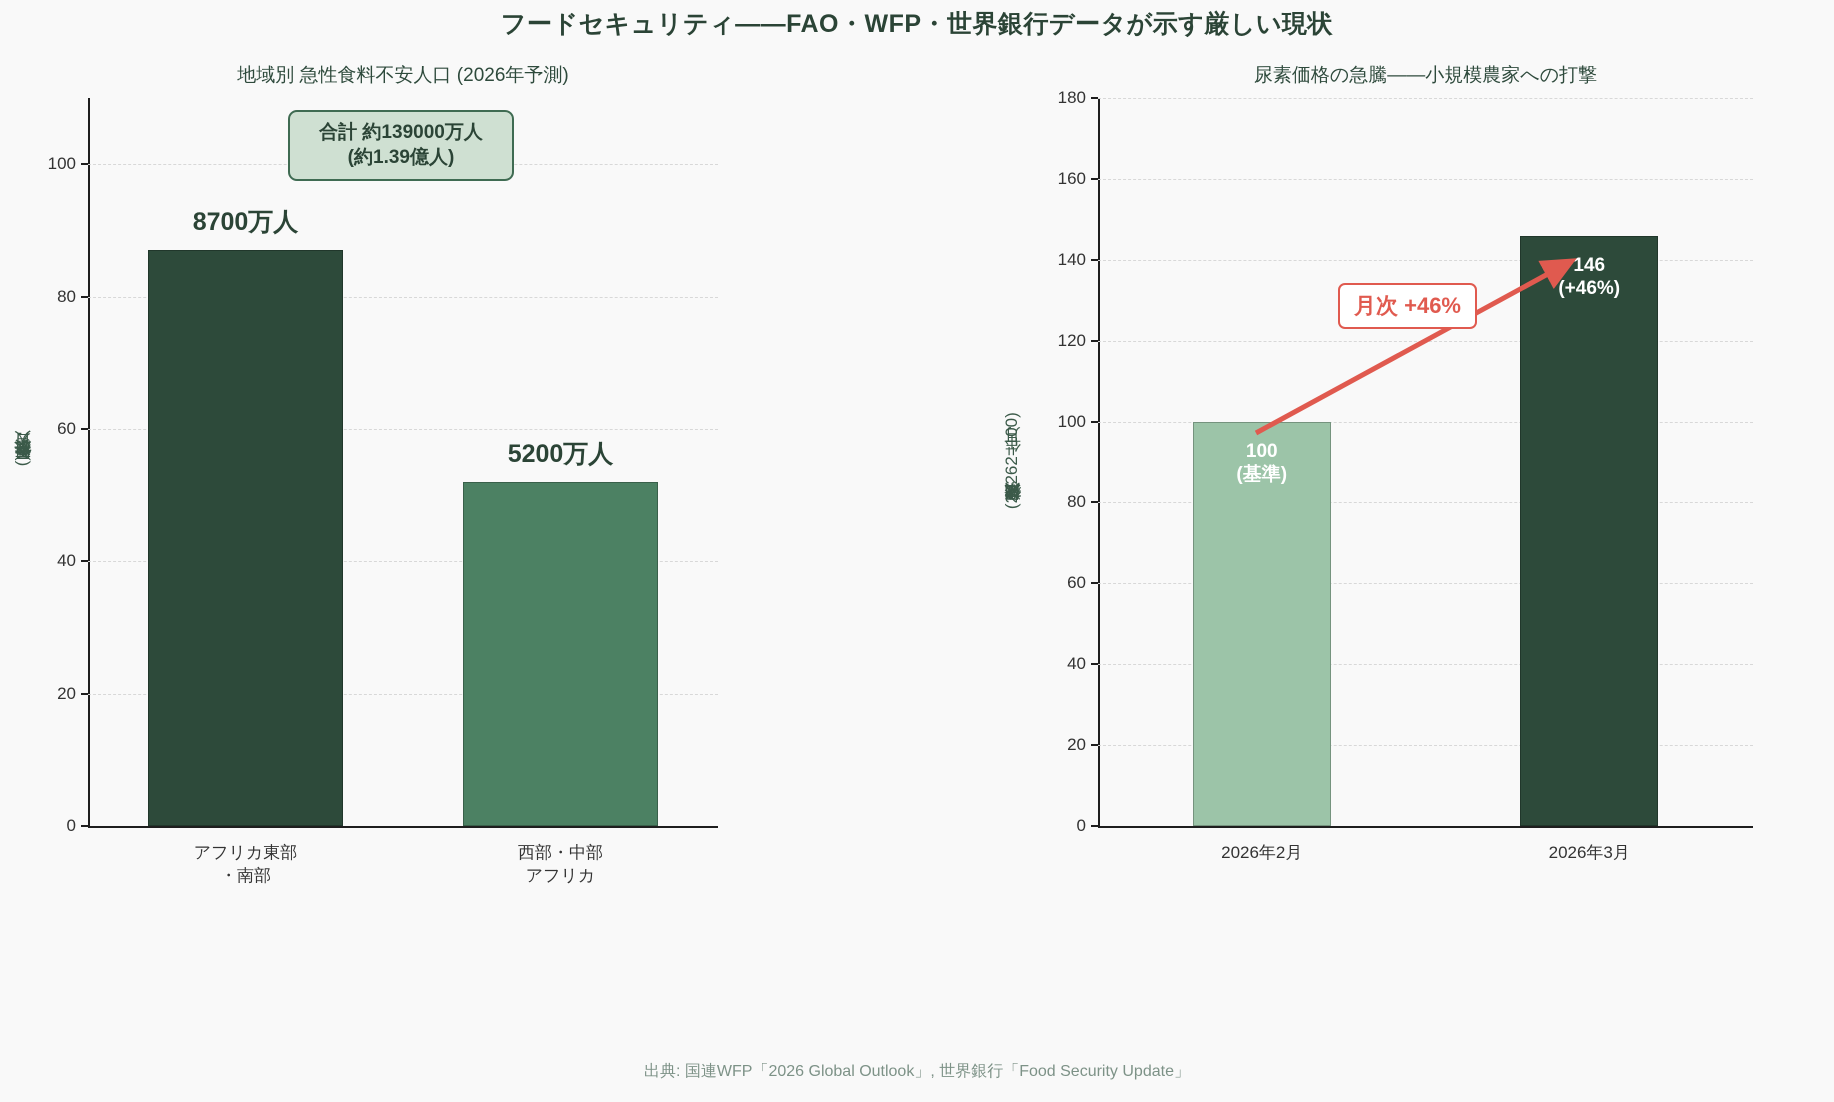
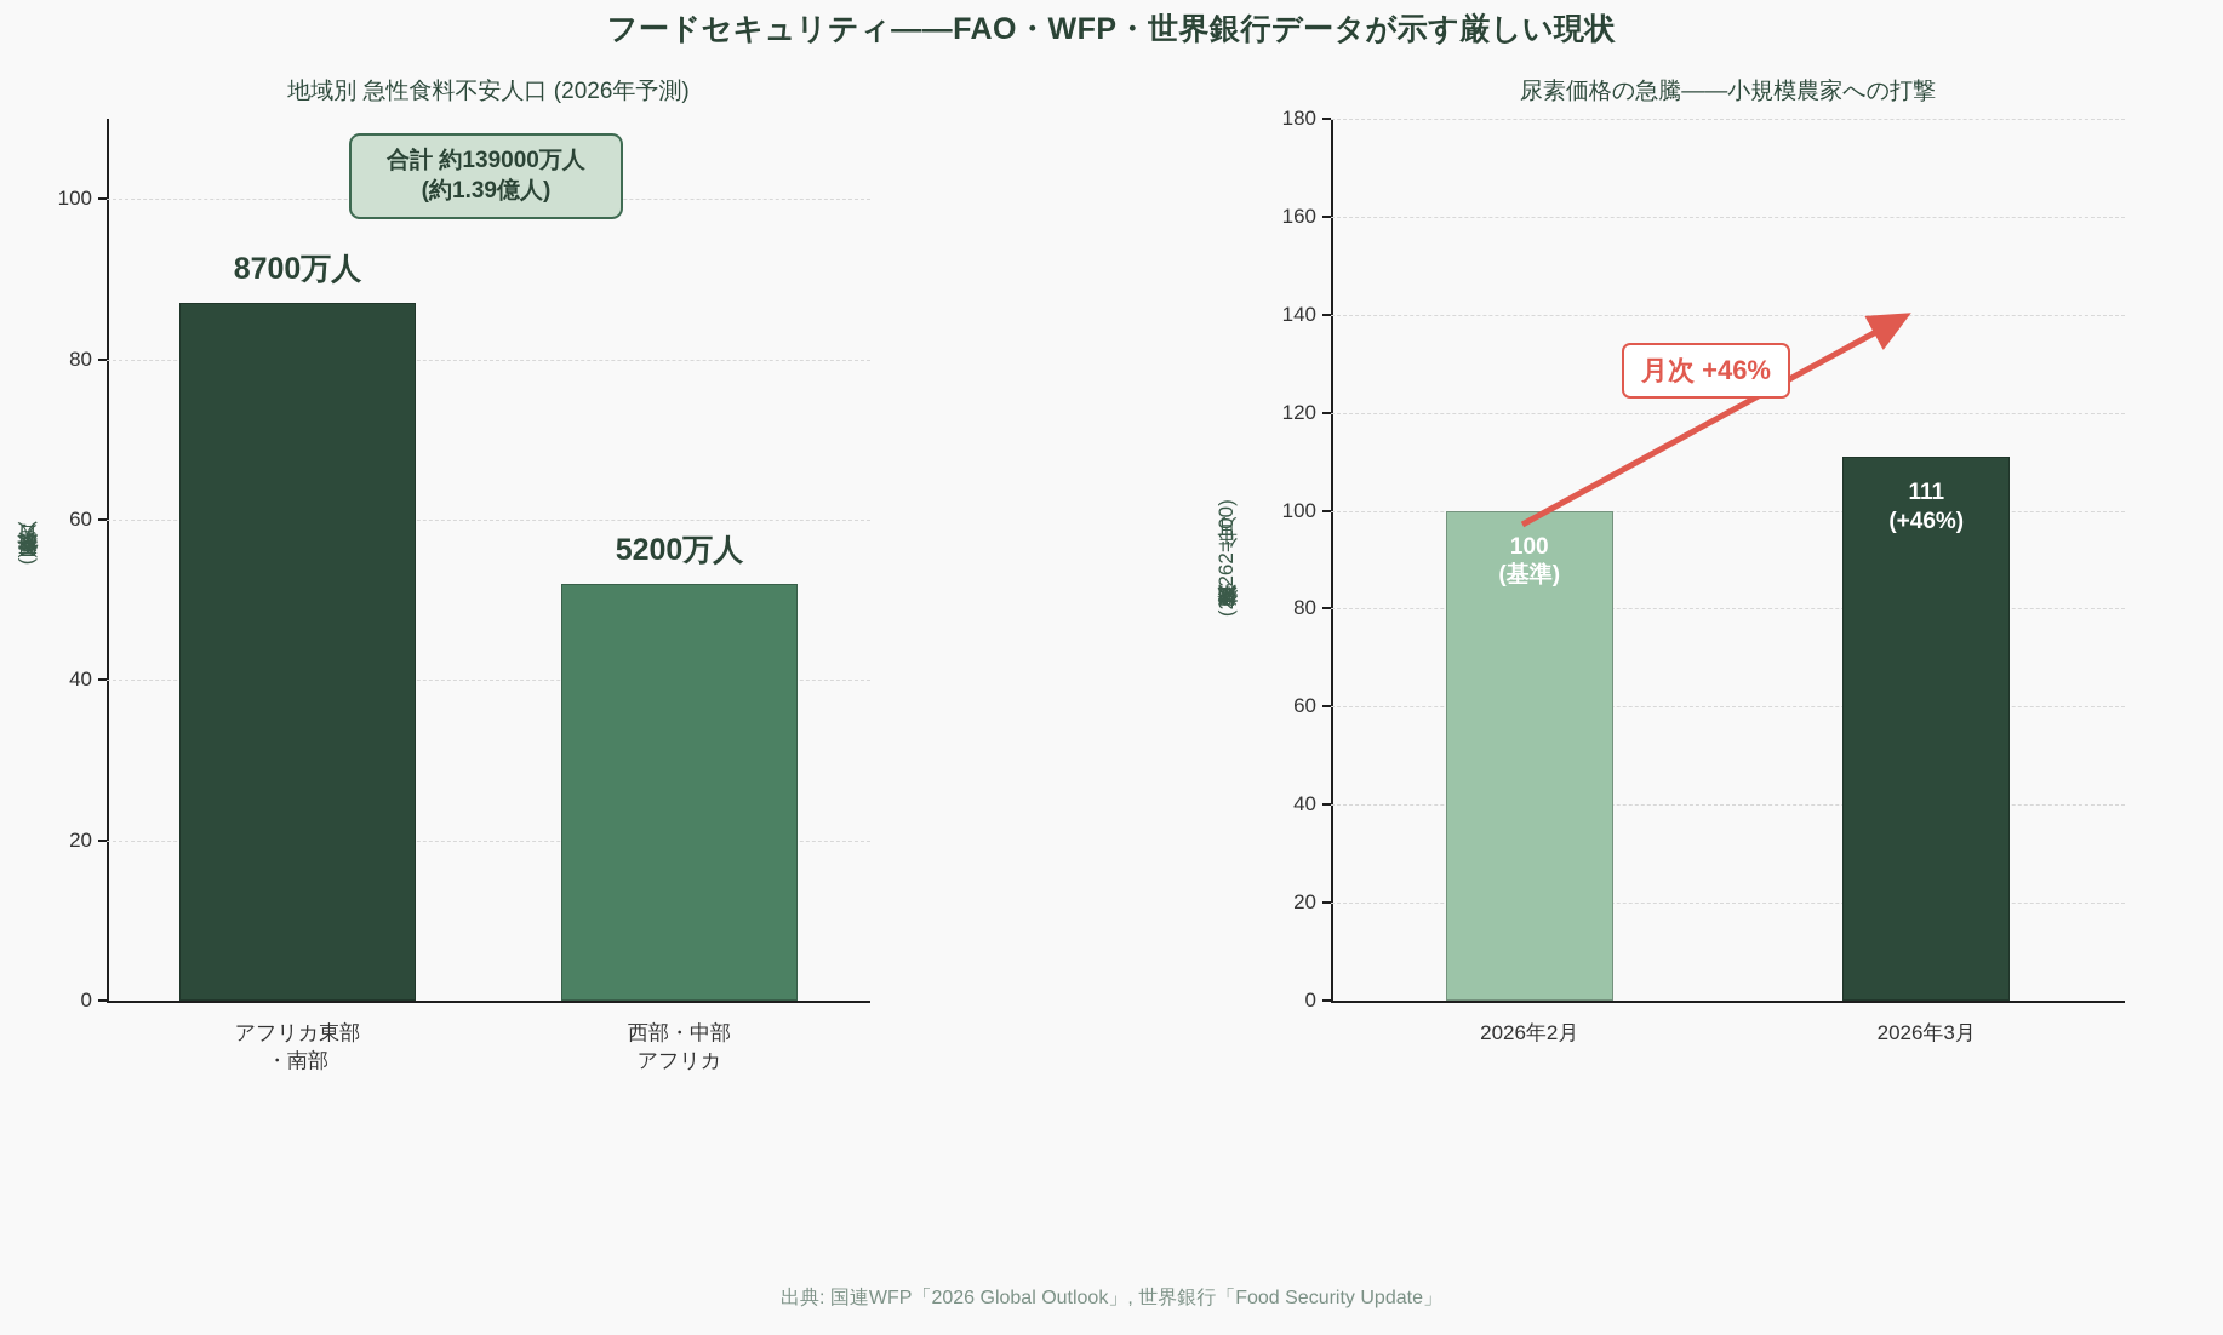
尿素価格の急騰――小規模農家への打撃/2026年3月: 146 -> 111
